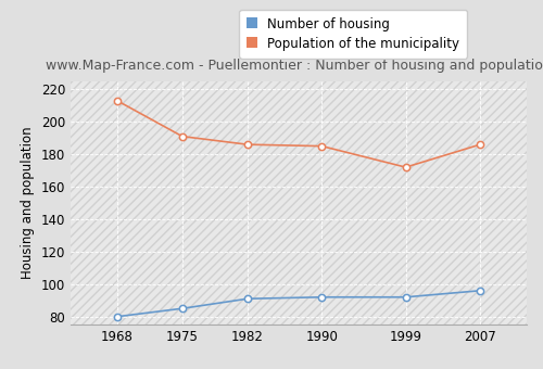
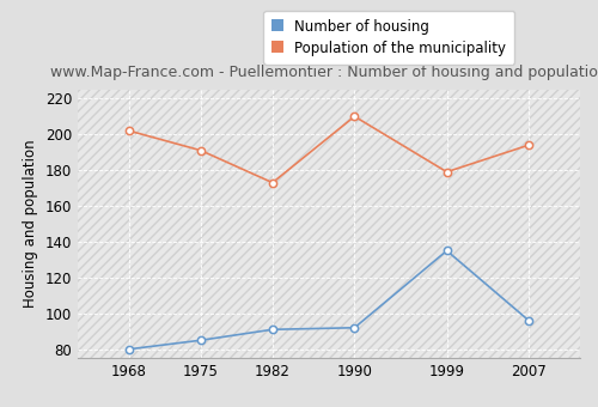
Population of the municipality/1968: 213 -> 202
Population of the municipality/1982: 186 -> 173
Population of the municipality/1990: 185 -> 210
Number of housing/1999: 92 -> 135
Population of the municipality/1999: 172 -> 179
Population of the municipality/2007: 186 -> 194
